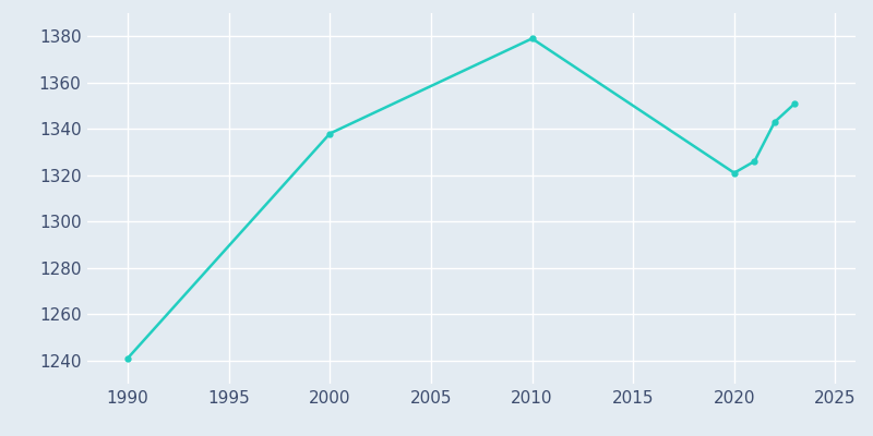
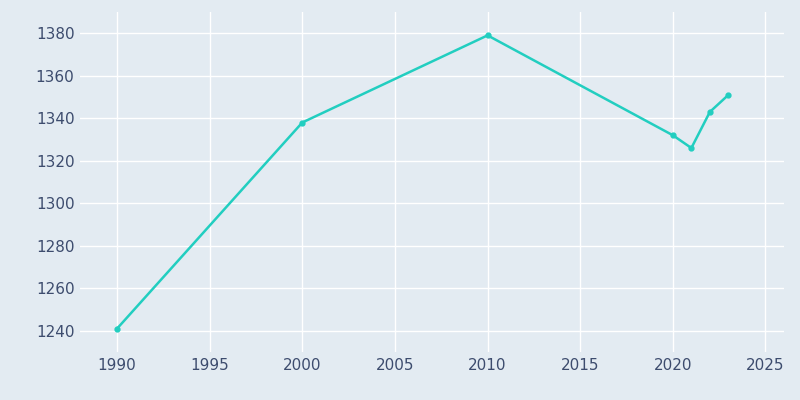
2020: 1321 -> 1332
